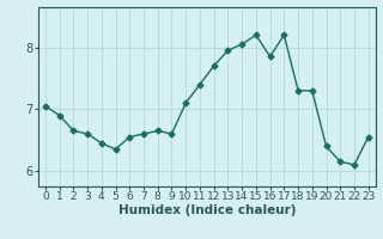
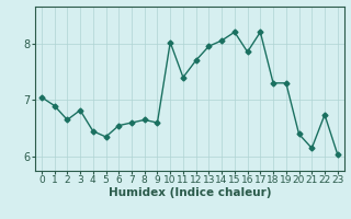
3: 6.60 -> 6.82
10: 7.10 -> 8.02
22: 6.10 -> 6.74
23: 6.55 -> 6.04
